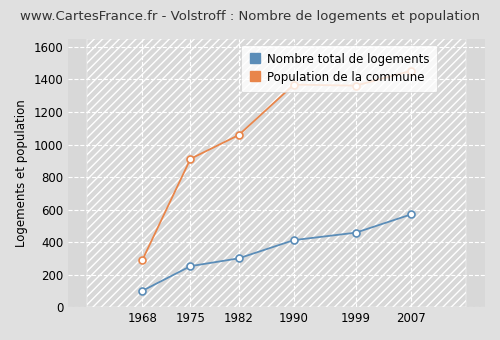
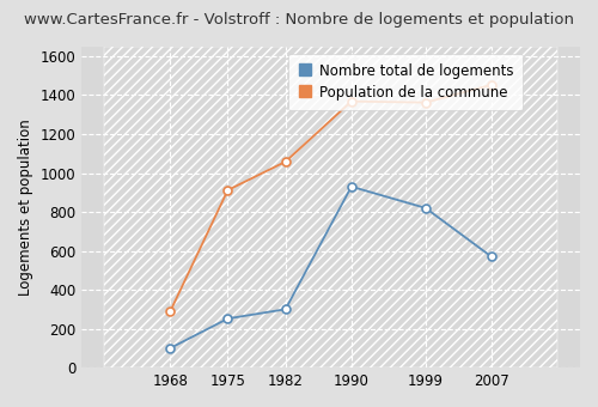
Nombre total de logements/1990: 410 -> 930
Nombre total de logements/1999: 460 -> 820
